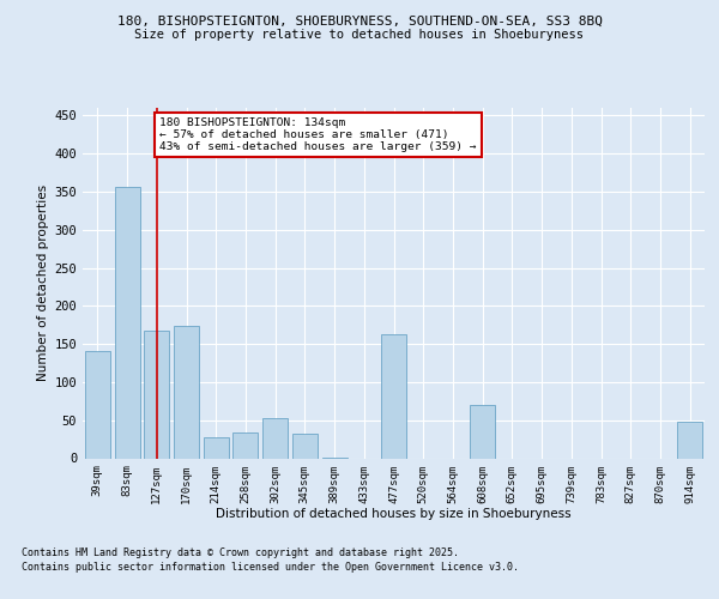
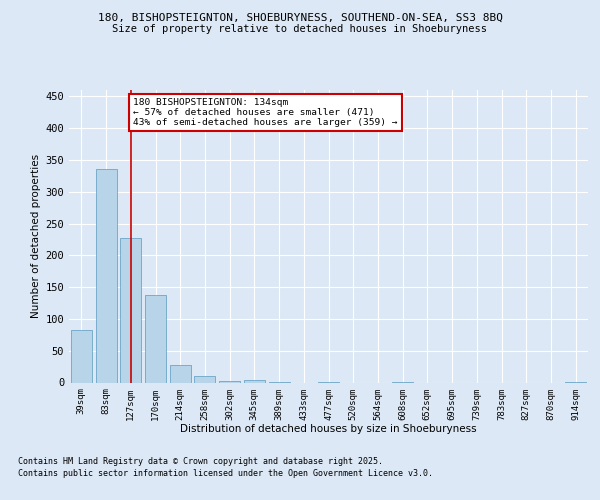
39sqm: 140 -> 83
83sqm: 356 -> 336
127sqm: 168 -> 228
170sqm: 174 -> 138
258sqm: 34 -> 10
302sqm: 52 -> 3
345sqm: 32 -> 4
477sqm: 162 -> 1
608sqm: 70 -> 1
914sqm: 48 -> 1
